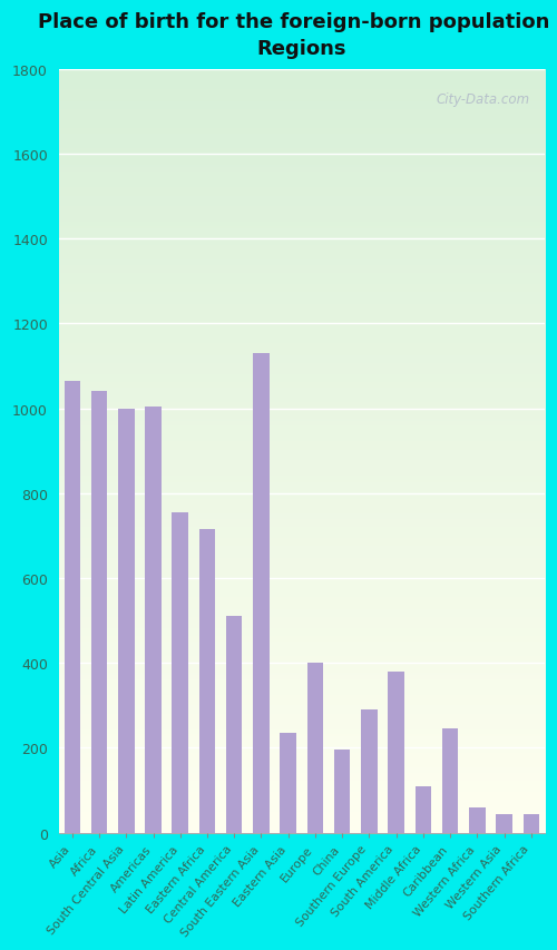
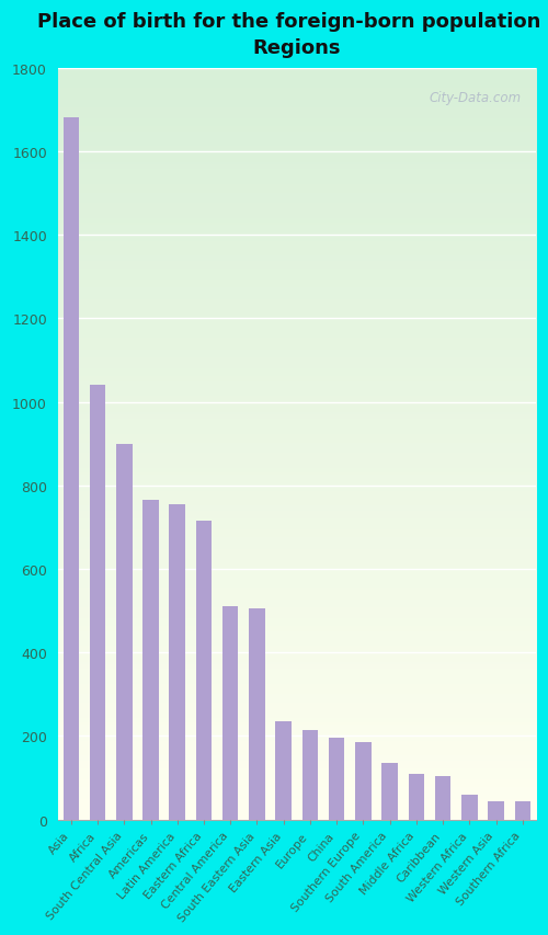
Asia: 1065 -> 1680
South Central Asia: 1000 -> 900
Americas: 1005 -> 765
South Eastern Asia: 1130 -> 505
Europe: 400 -> 215
Southern Europe: 290 -> 185
South America: 380 -> 135
Caribbean: 245 -> 105
